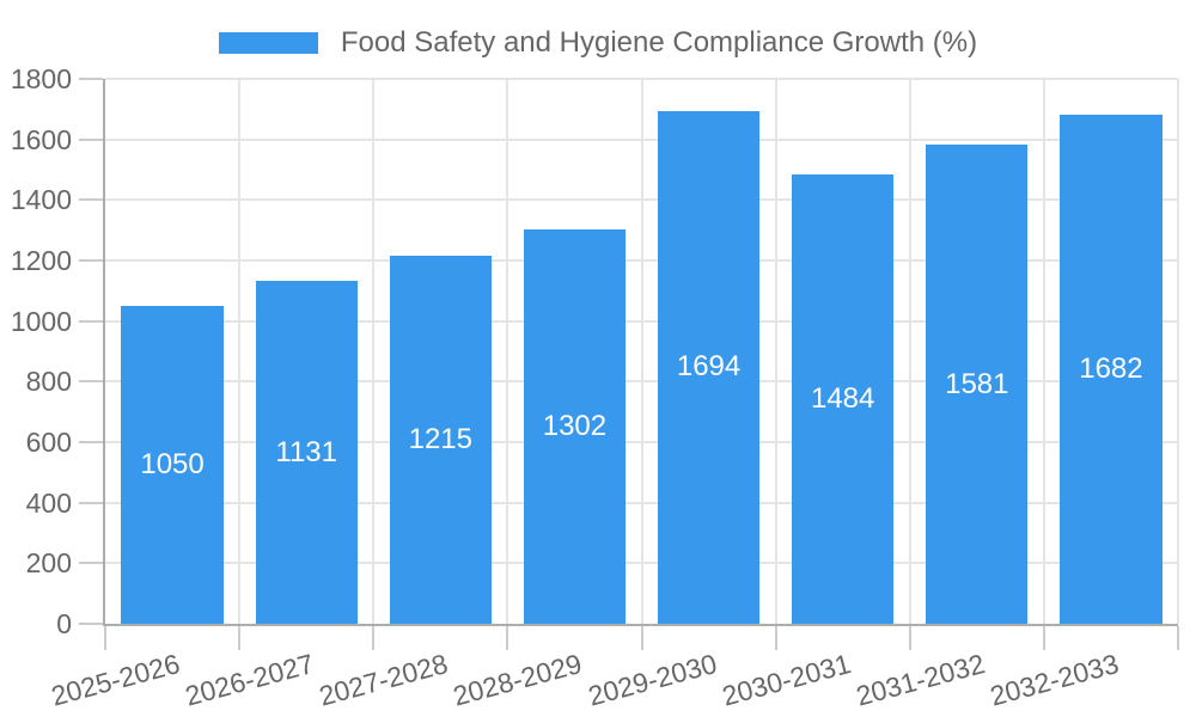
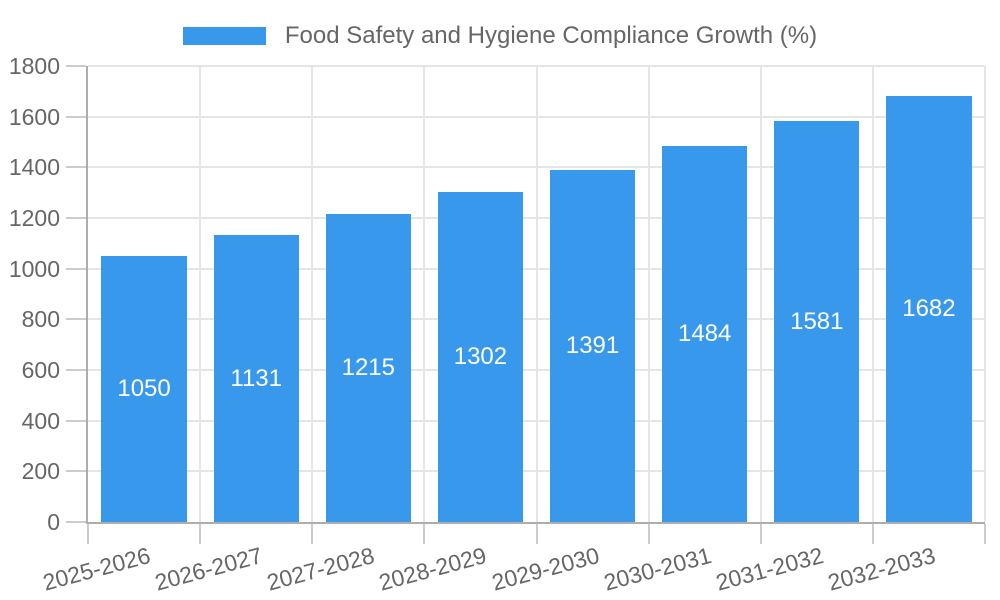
2029-2030: 1694 -> 1391
